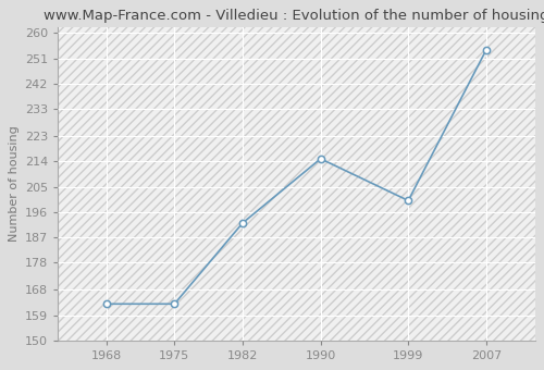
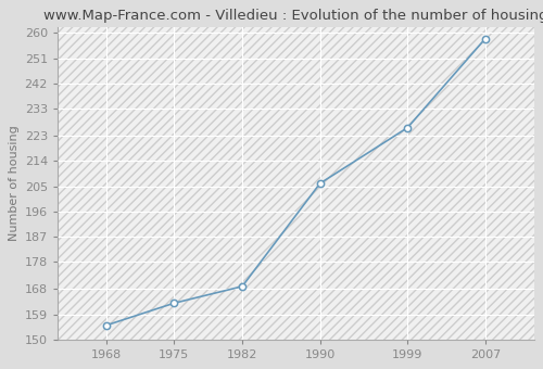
1968: 163 -> 155
1982: 192 -> 169
1990: 215 -> 206
1999: 200 -> 226
2007: 254 -> 258
